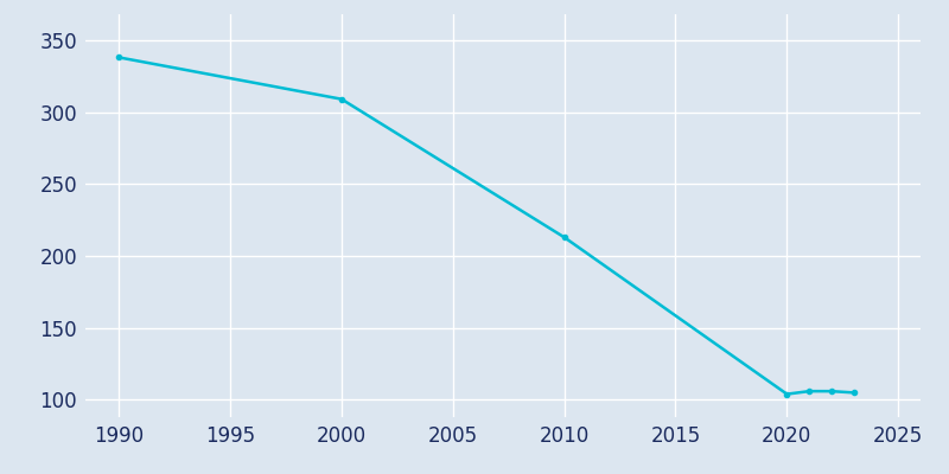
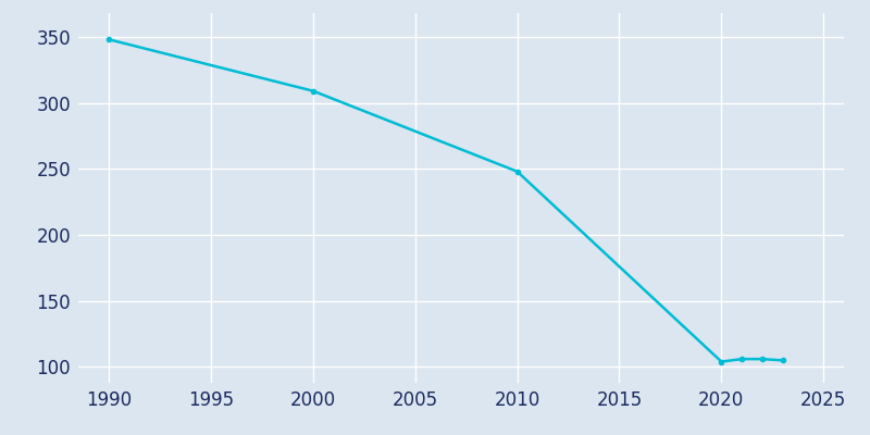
1990: 338 -> 348
2010: 213 -> 248
